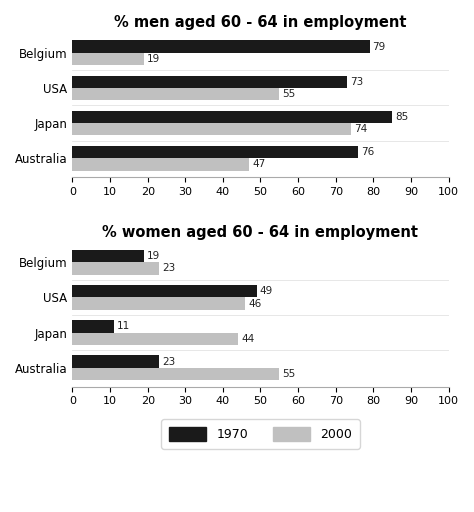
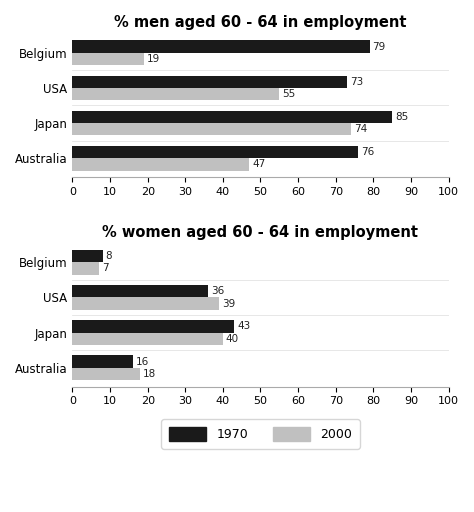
% women aged 60 - 64 in employment/1970/Belgium: 19 -> 8
% women aged 60 - 64 in employment/2000/Belgium: 23 -> 7
% women aged 60 - 64 in employment/1970/USA: 49 -> 36
% women aged 60 - 64 in employment/2000/USA: 46 -> 39
% women aged 60 - 64 in employment/1970/Japan: 11 -> 43
% women aged 60 - 64 in employment/2000/Japan: 44 -> 40
% women aged 60 - 64 in employment/1970/Australia: 23 -> 16
% women aged 60 - 64 in employment/2000/Australia: 55 -> 18
